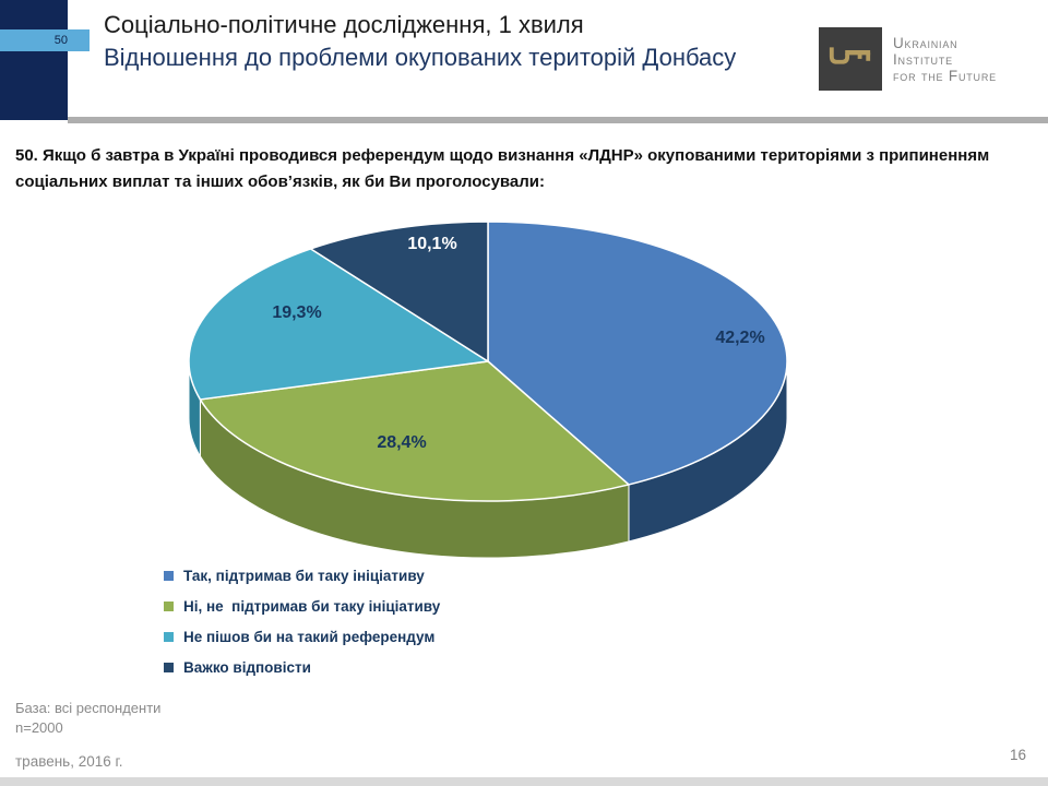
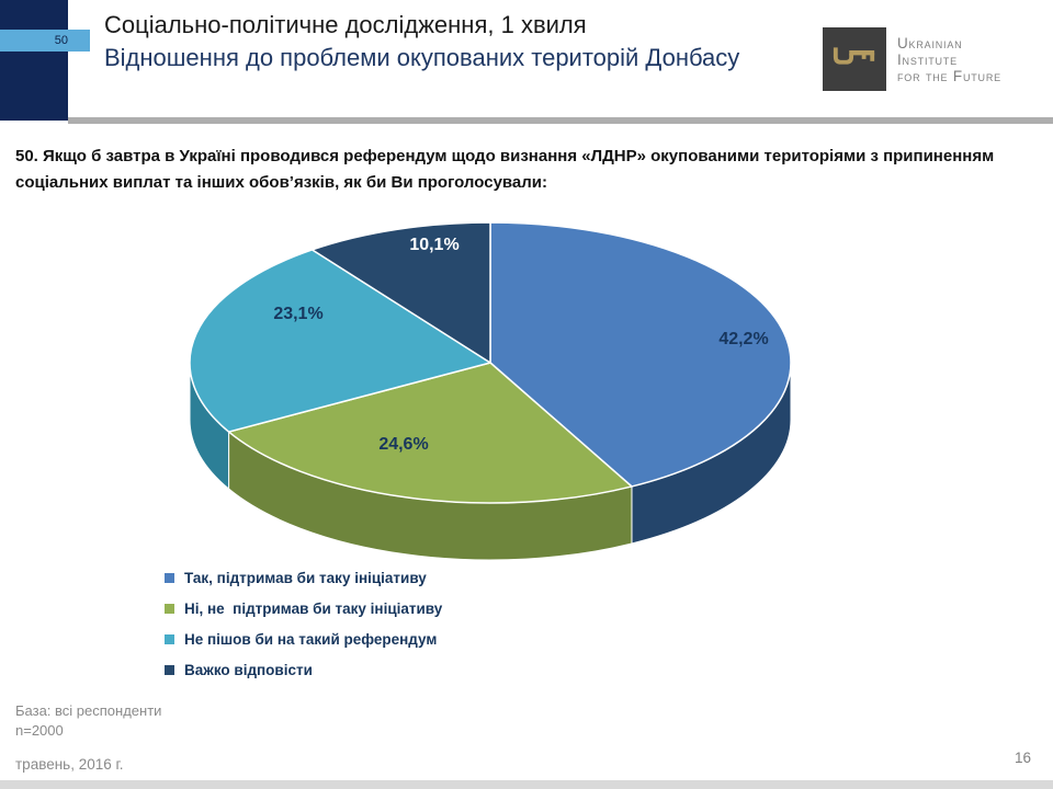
Ні, не підтримав би таку ініціативу: 28,4% -> 24,6%
Не пішов би на такий референдум: 19,3% -> 23,1%
